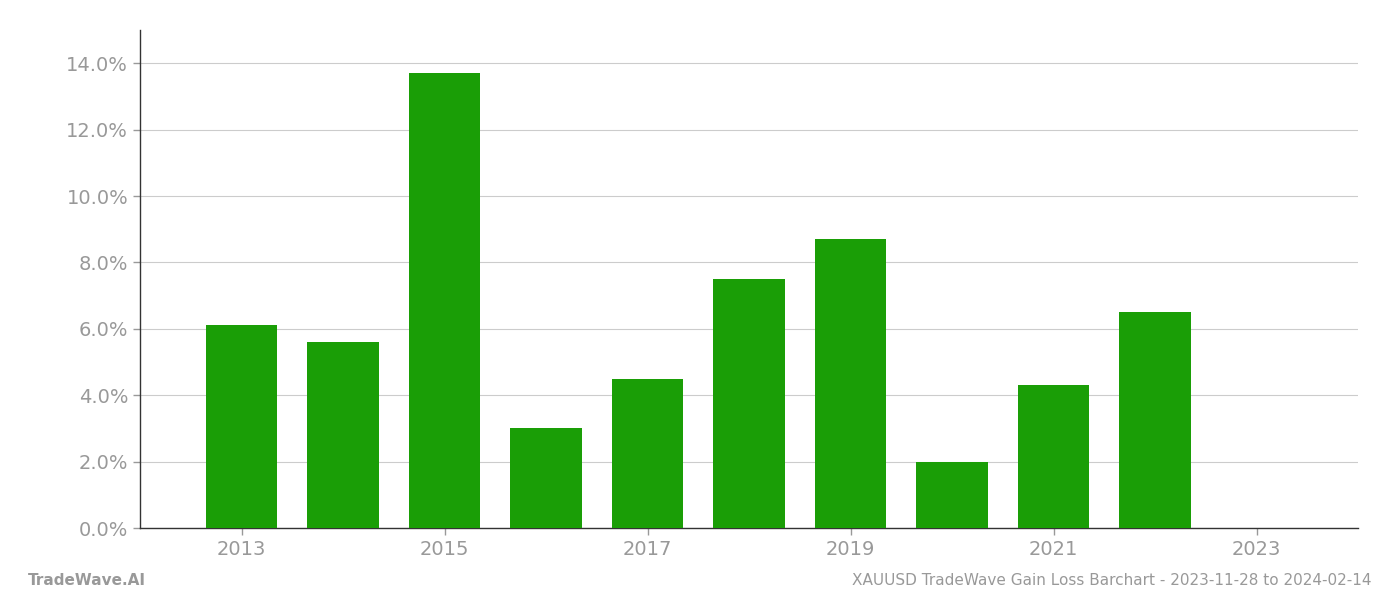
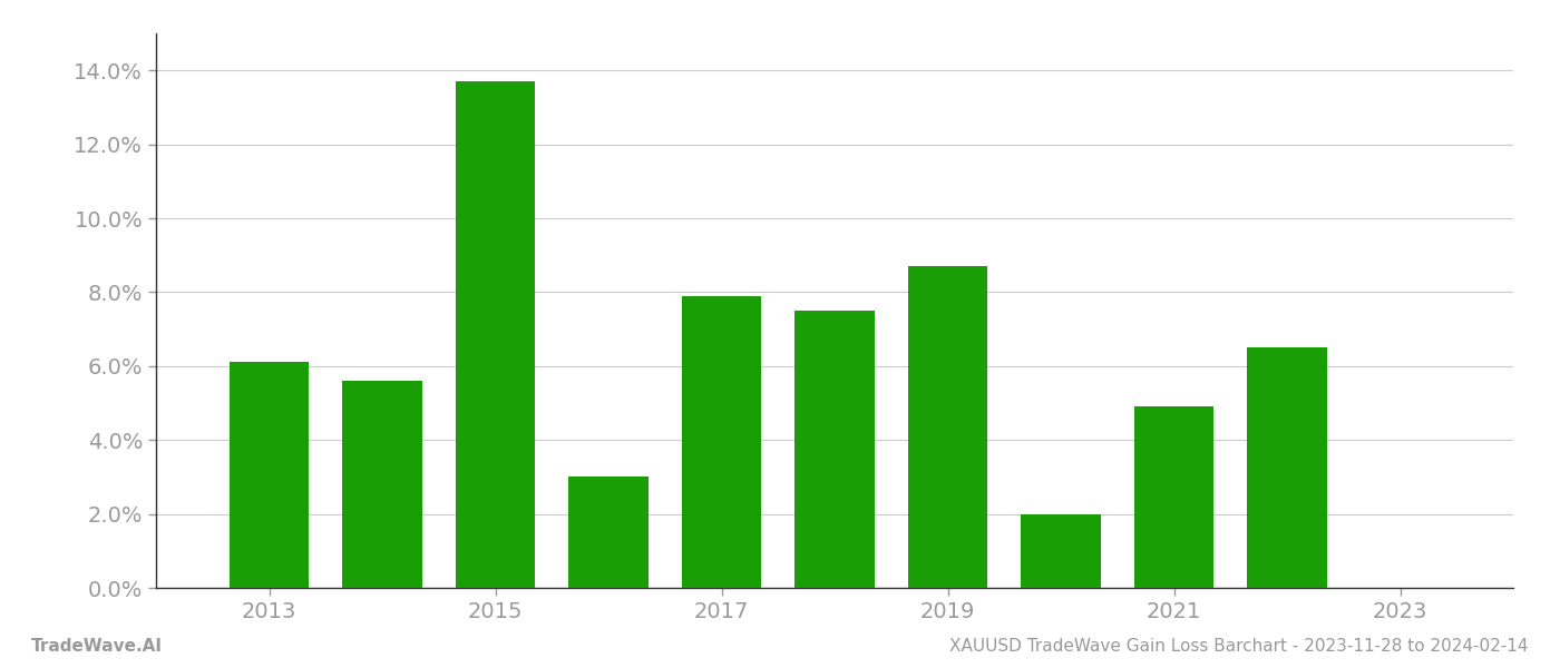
2017: 4.5% -> 7.9%
2021: 4.3% -> 4.9%
